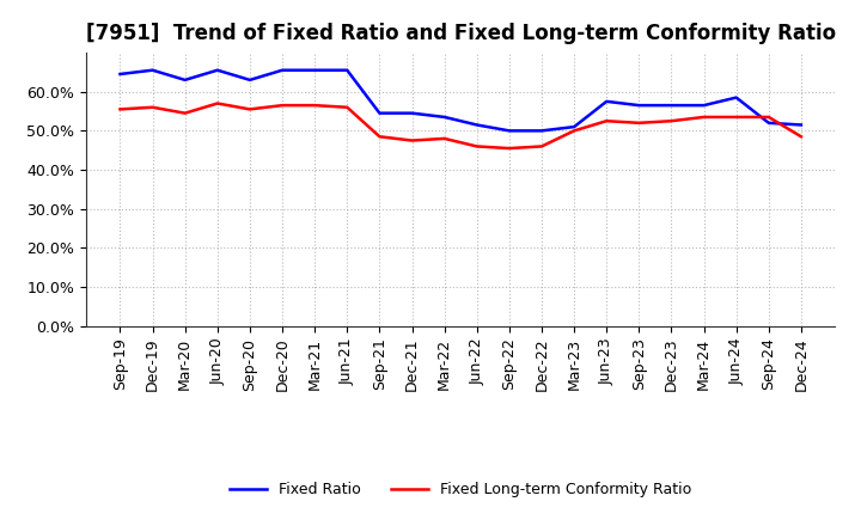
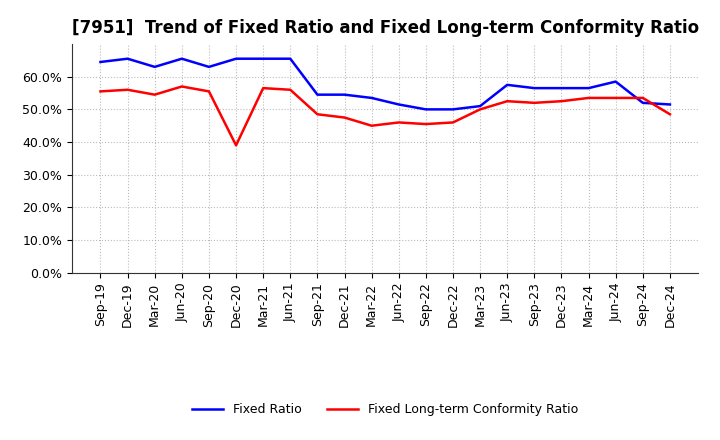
Fixed Long-term Conformity Ratio/Dec-20: 56.5% -> 39.0%
Fixed Long-term Conformity Ratio/Mar-22: 48.0% -> 45.0%
